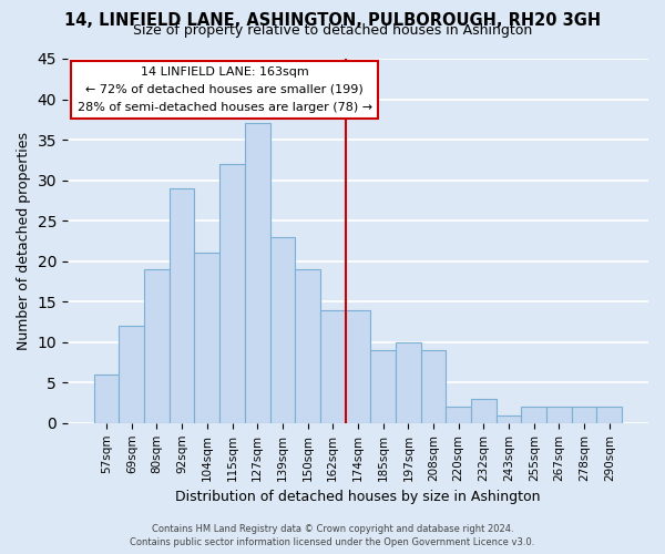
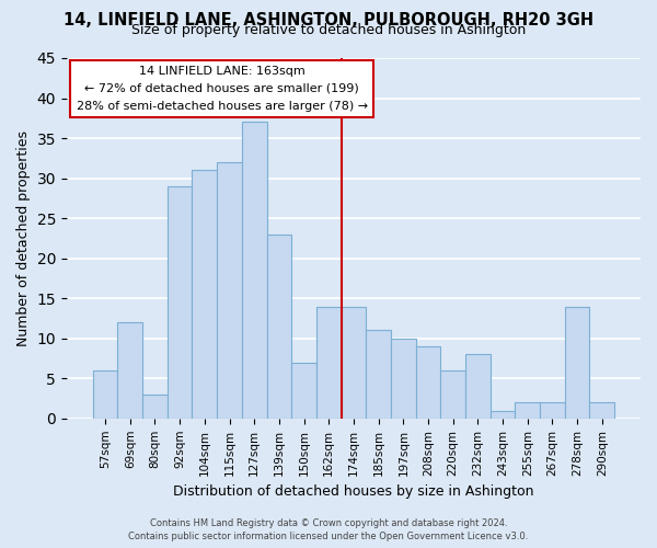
80sqm: 19 -> 3
104sqm: 21 -> 31
150sqm: 19 -> 7
185sqm: 9 -> 11
220sqm: 2 -> 6
232sqm: 3 -> 8
278sqm: 2 -> 14
